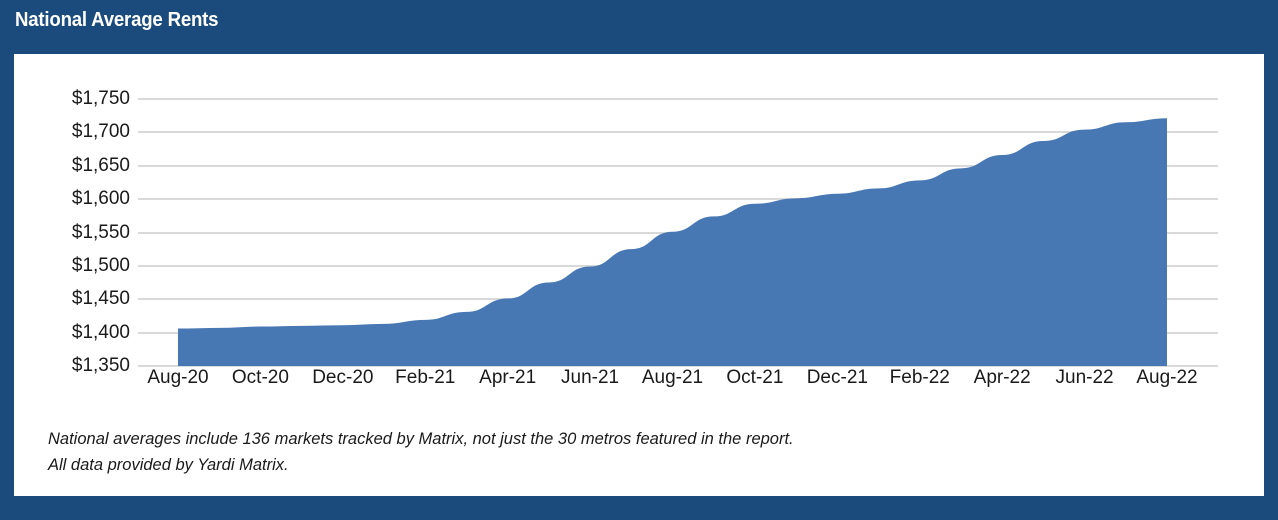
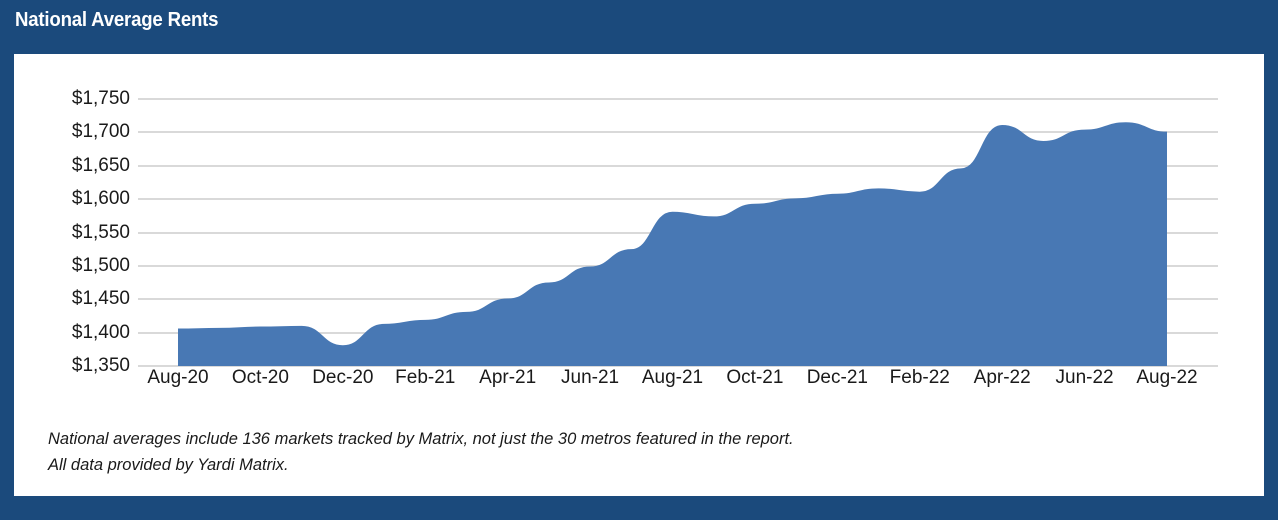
Dec-20: $1410 -> $1380
Aug-21: $1550 -> $1580
Feb-22: $1630 -> $1610
Apr-22: $1660 -> $1710
Aug-22: $1720 -> $1700
